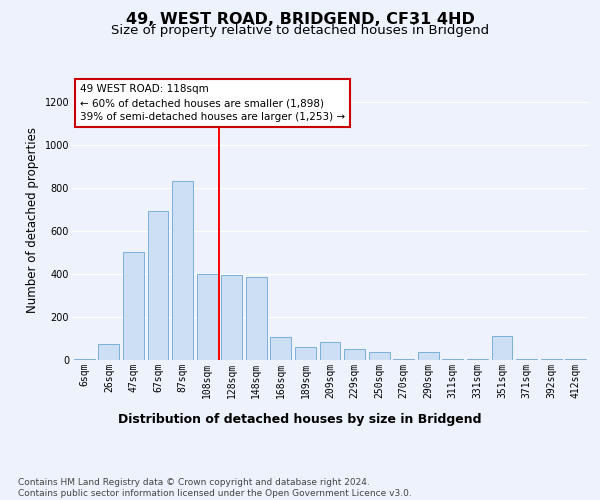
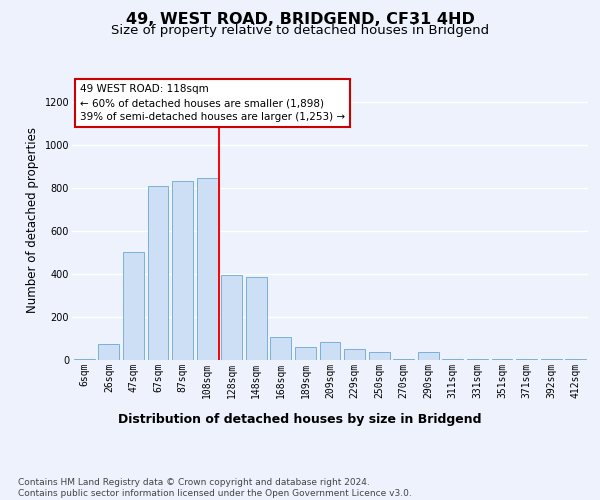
67sqm: 690 -> 810
108sqm: 400 -> 845
351sqm: 110 -> 5
